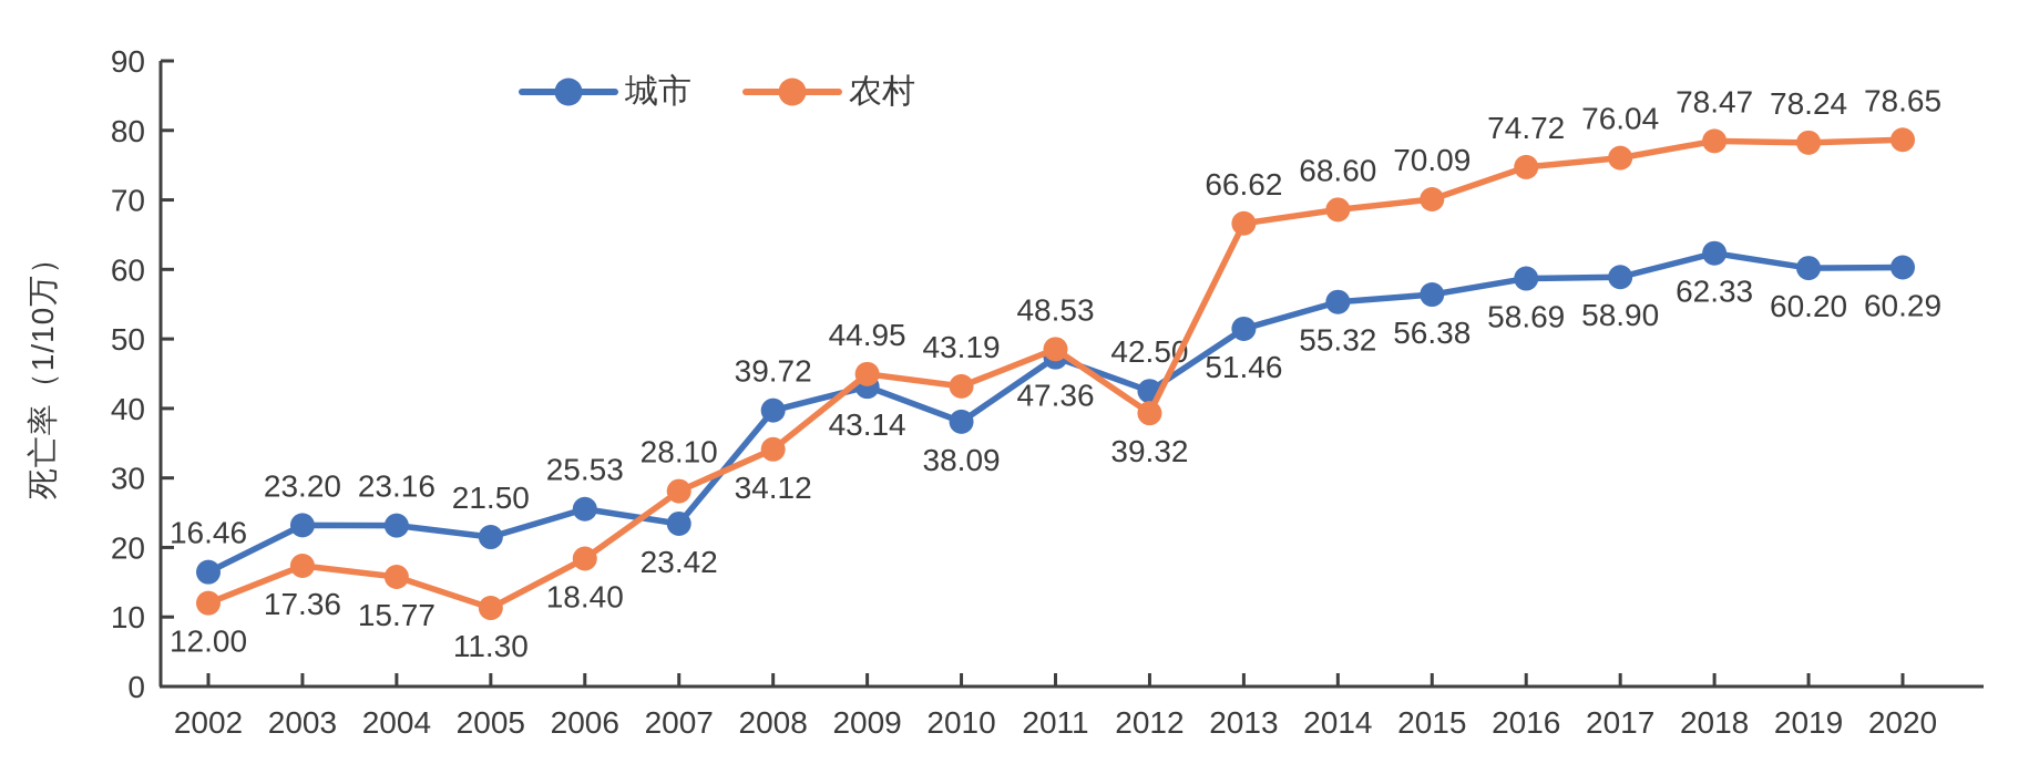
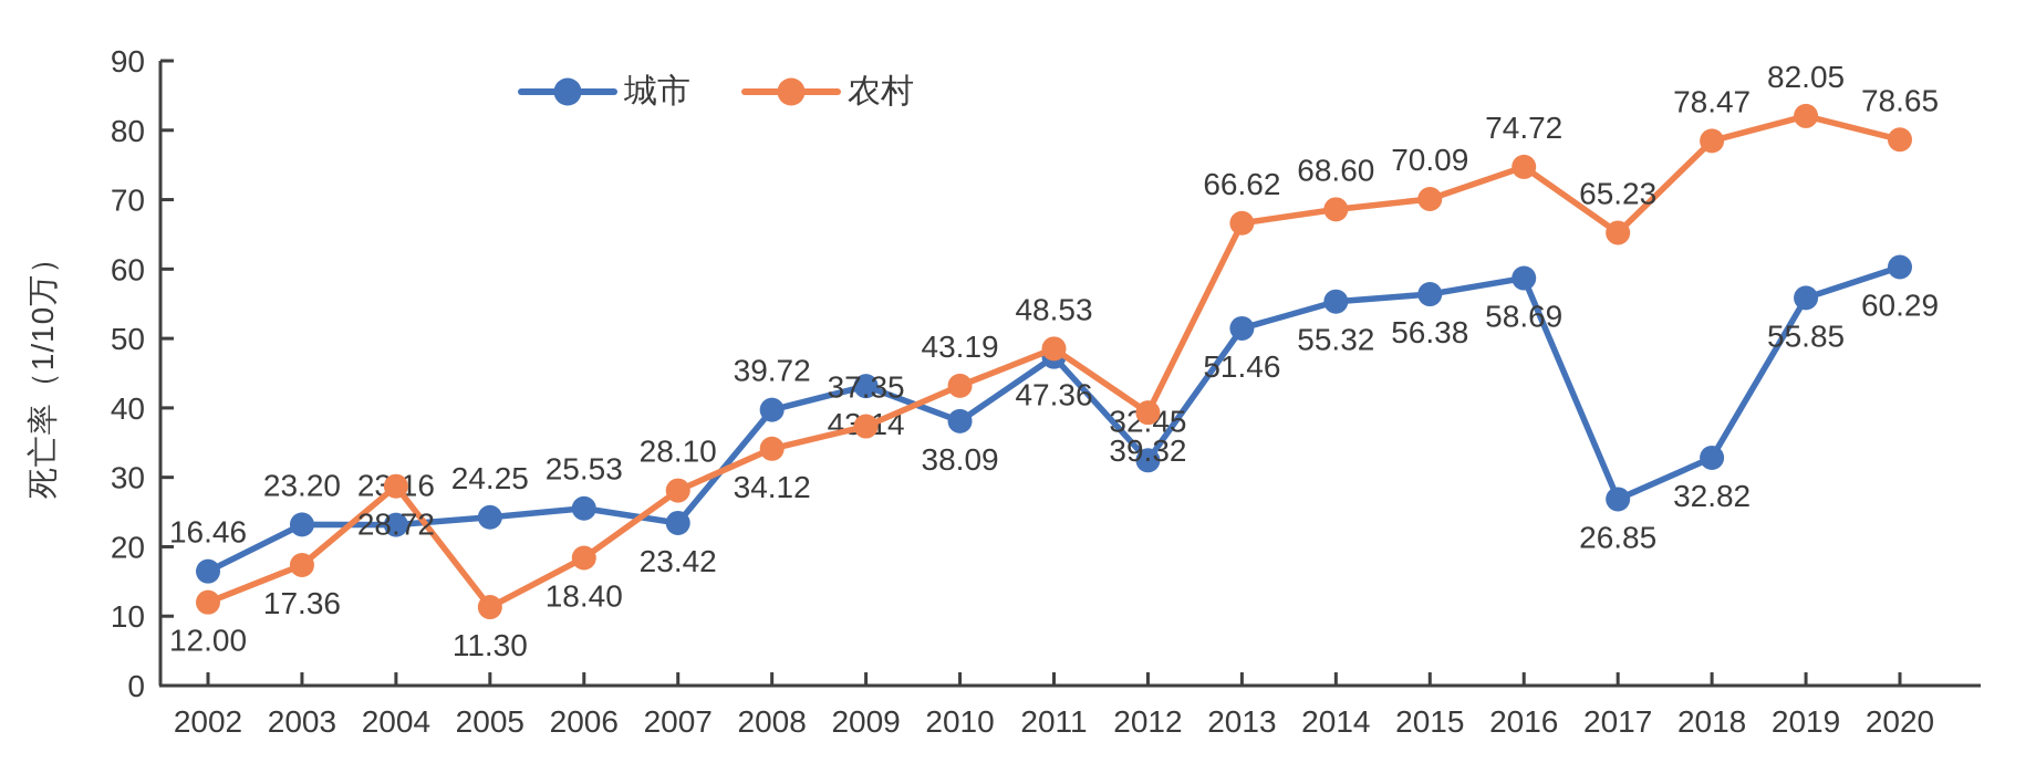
农村/2004: 15.77 -> 28.72
城市/2005: 21.50 -> 24.25
农村/2009: 44.95 -> 37.35
城市/2012: 42.50 -> 32.45
城市/2017: 58.90 -> 26.85
农村/2017: 76.04 -> 65.23
城市/2018: 62.33 -> 32.82
城市/2019: 60.20 -> 55.85
农村/2019: 78.24 -> 82.05
